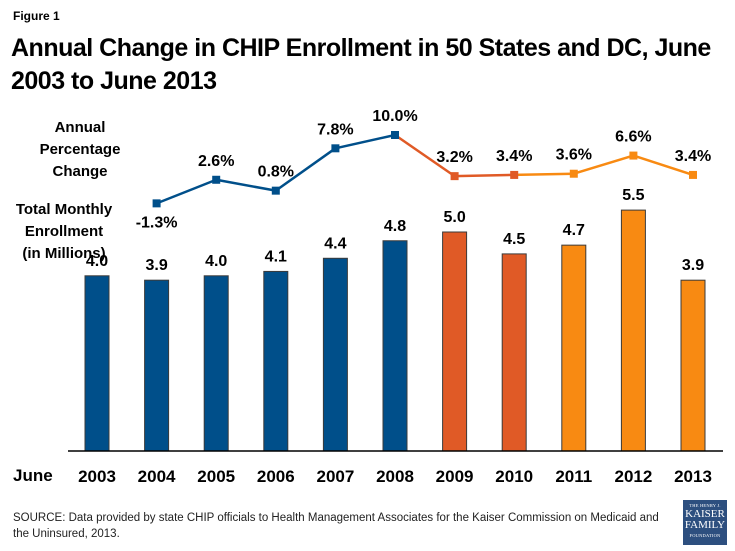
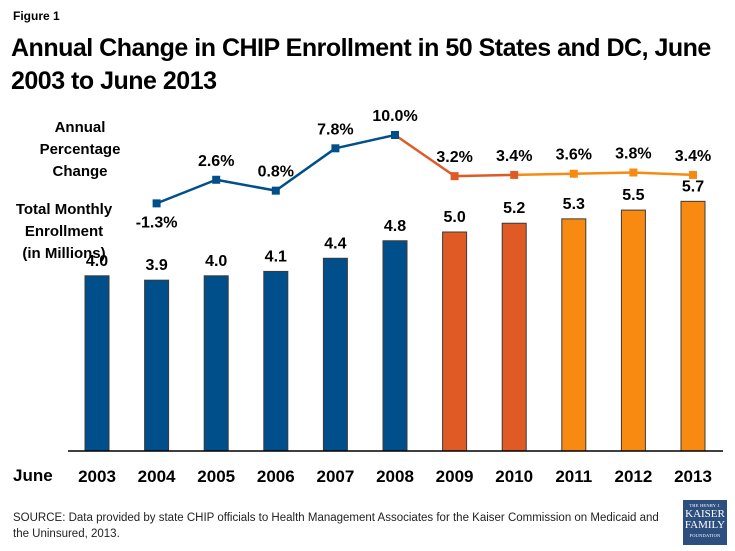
Total Monthly Enrollment (in Millions)/2010: 4.5 -> 5.2
Total Monthly Enrollment (in Millions)/2011: 4.7 -> 5.3
Total Monthly Enrollment (in Millions)/2013: 3.9 -> 5.7
Annual Percentage Change/2012: 6.6% -> 3.8%
